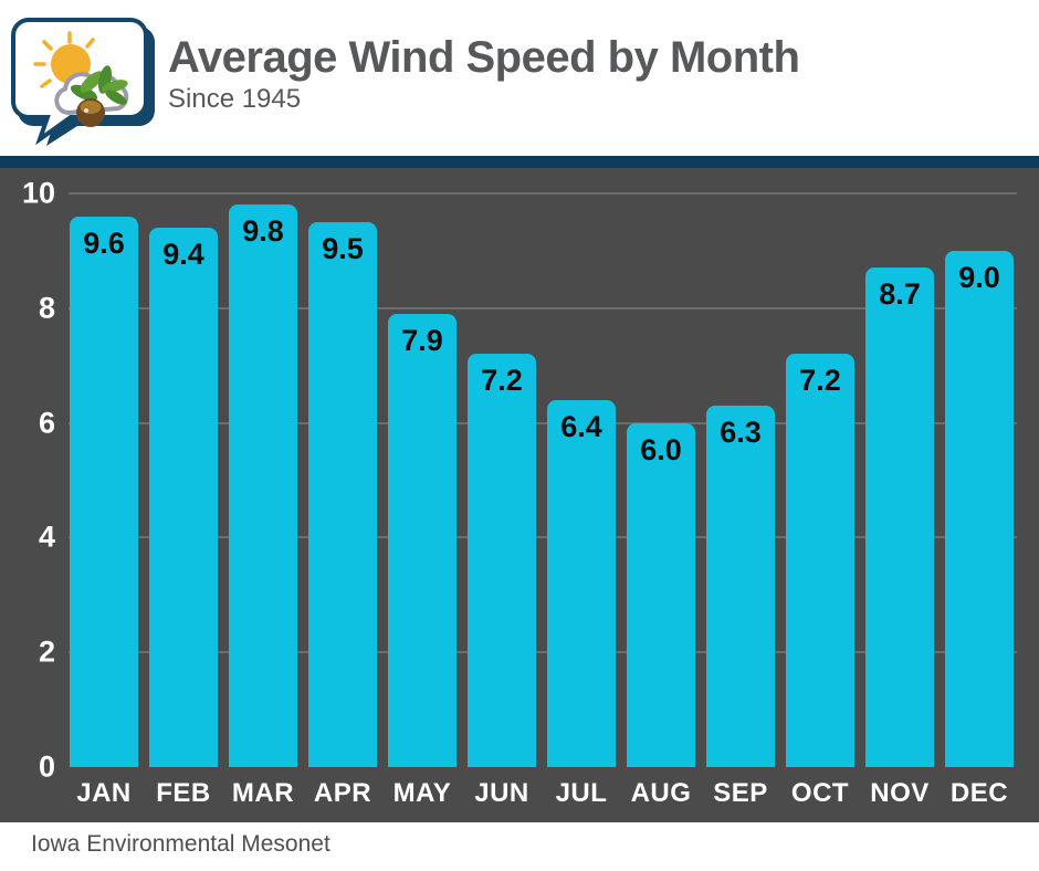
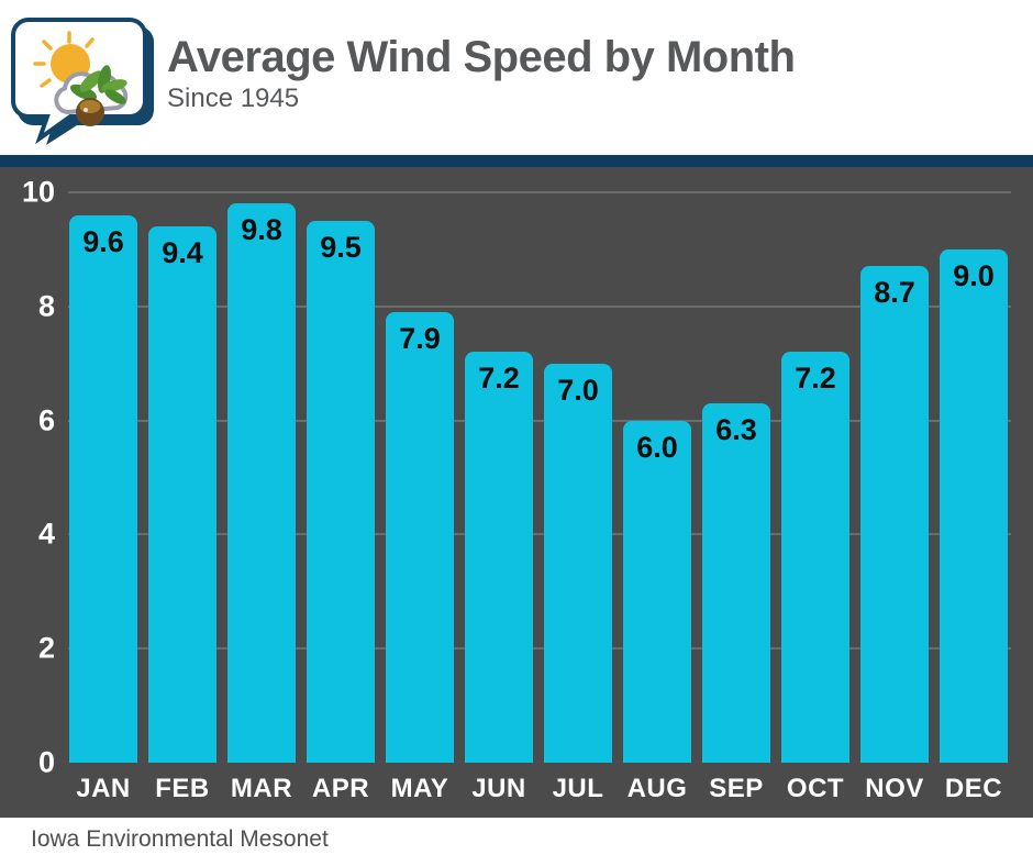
JUL: 6.4 -> 7.0
